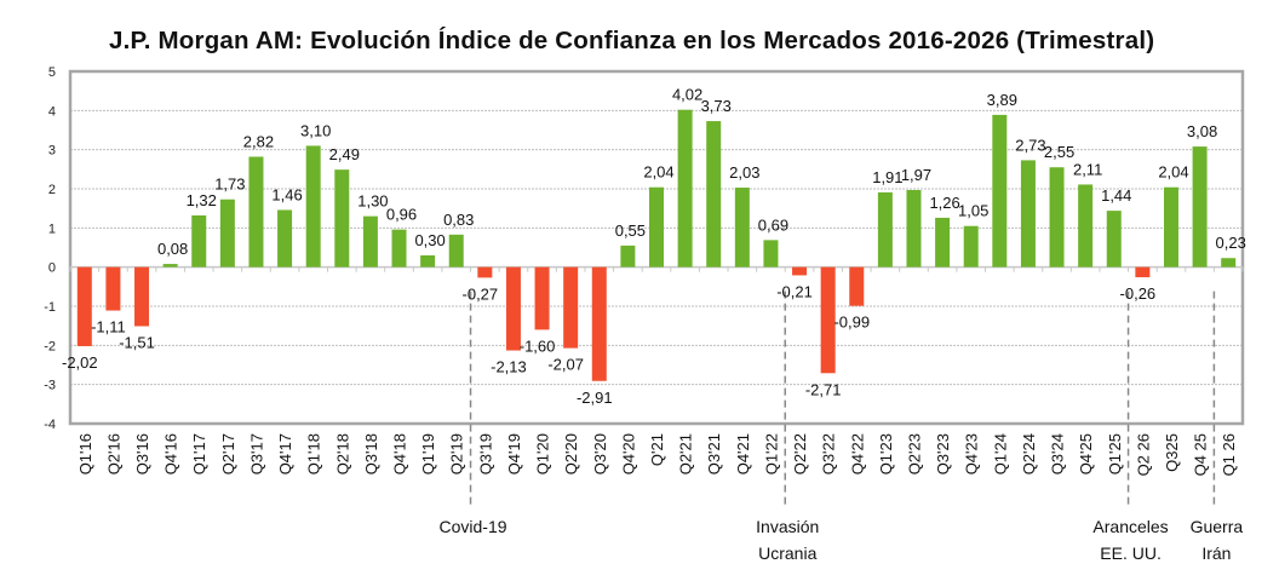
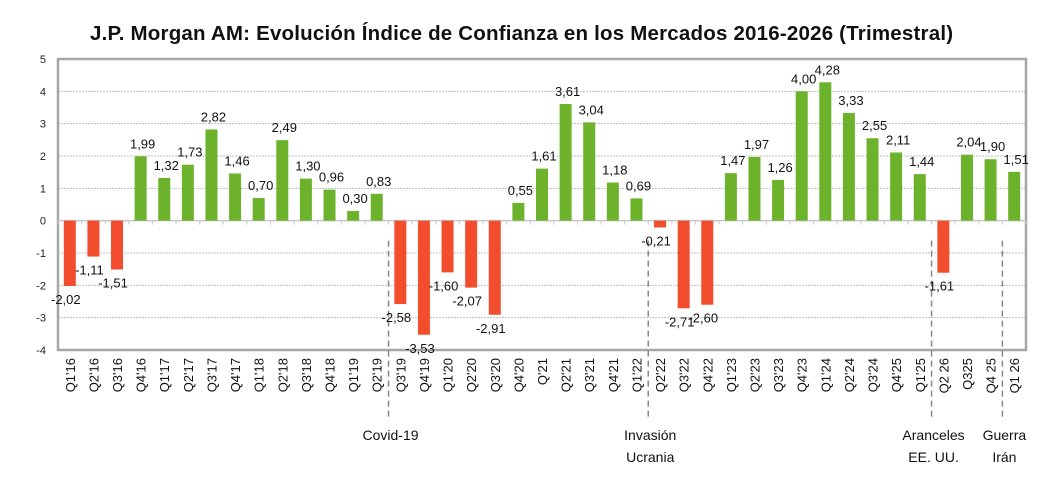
Q4'16: 0,08 -> 1,99
Q1'18: 3,10 -> 0,70
Q3'19: -0,27 -> -2,58
Q4'19: -2,13 -> -3,53
Q'21: 2,04 -> 1,61
Q2'21: 4,02 -> 3,61
Q3'21: 3,73 -> 3,04
Q4'21: 2,03 -> 1,18
Q4'22: -0,99 -> -2,60
Q1'23: 1,91 -> 1,47
Q4'23: 1,05 -> 4,00
Q1'24: 3,89 -> 4,28
Q2'24: 2,73 -> 3,33
Q2 26: -0,26 -> -1,61
Q4 25: 3,08 -> 1,90
Q1 26: 0,23 -> 1,51
